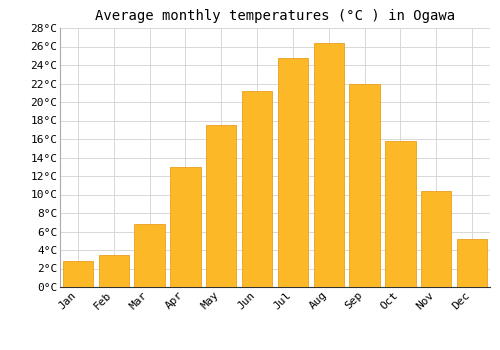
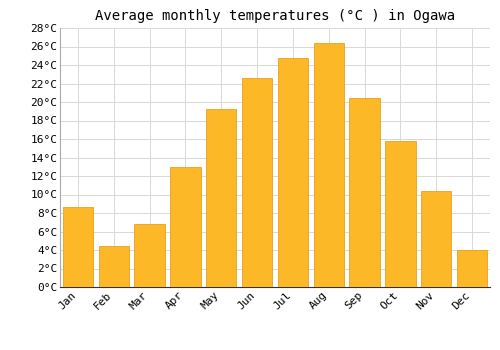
Jan: 2.8°C -> 8.6°C
Feb: 3.5°C -> 4.4°C
May: 17.5°C -> 19.2°C
Jun: 21.2°C -> 22.6°C
Sep: 22.0°C -> 20.4°C
Dec: 5.2°C -> 4.0°C
